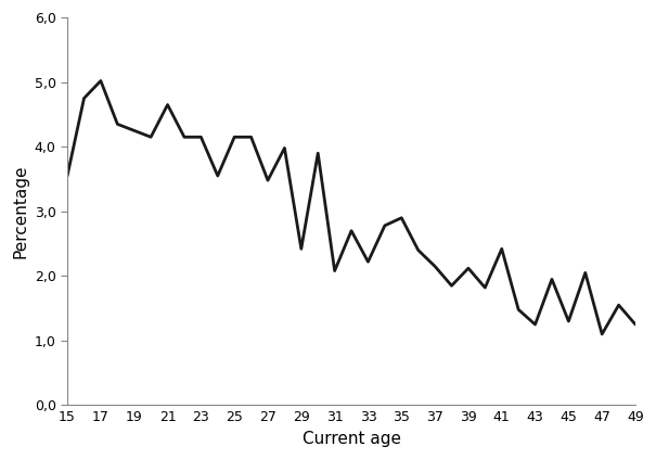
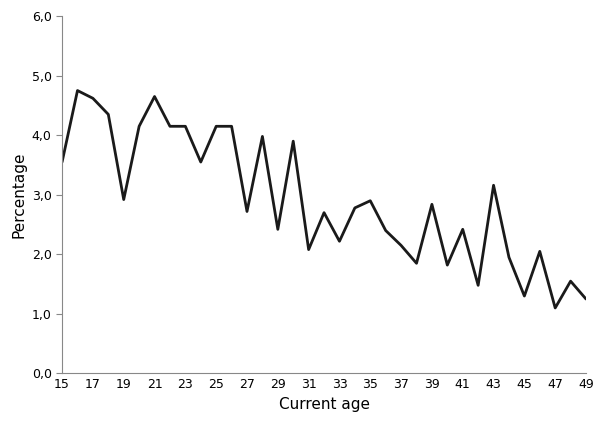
17: 5,02 -> 4,62
19: 4,25 -> 2,92
27: 3,48 -> 2,72
39: 2,12 -> 2,84
43: 1,25 -> 3,16
